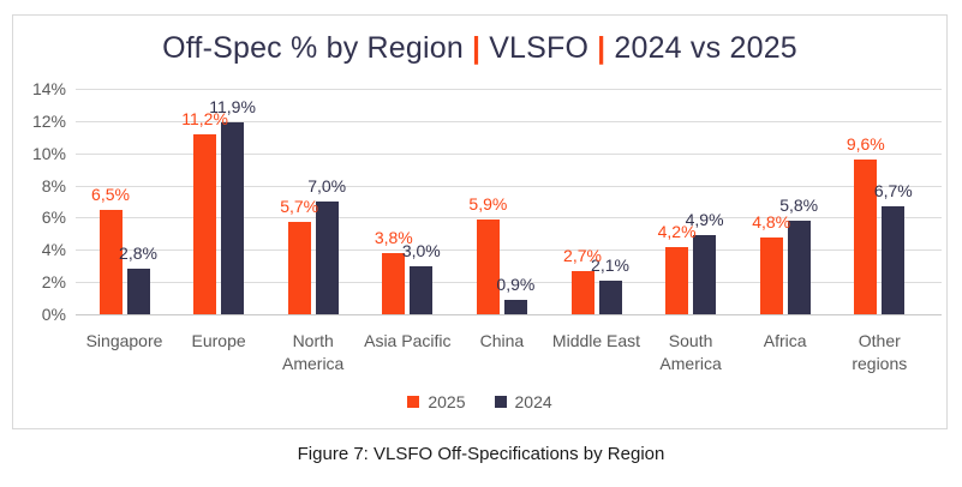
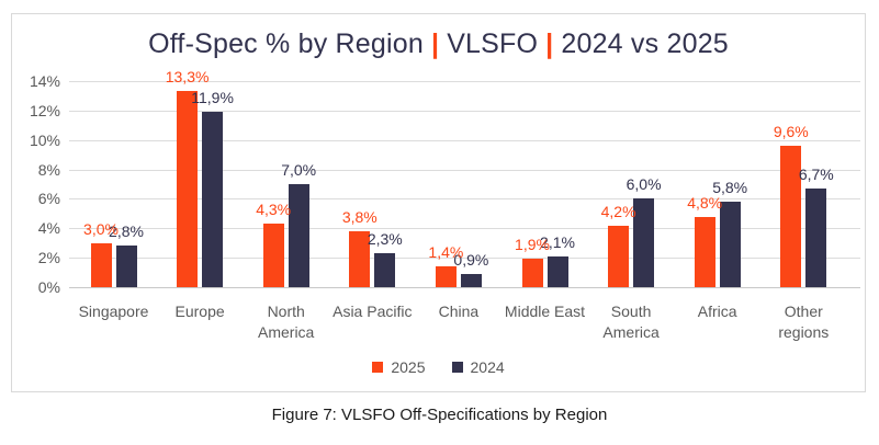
2025/Singapore: 6,5% -> 3,0%
2025/Europe: 11,2% -> 13,3%
2025/North America: 5,7% -> 4,3%
2024/Asia Pacific: 3,0% -> 2,3%
2025/China: 5,9% -> 1,4%
2025/Middle East: 2,7% -> 1,9%
2024/South America: 4,9% -> 6,0%
